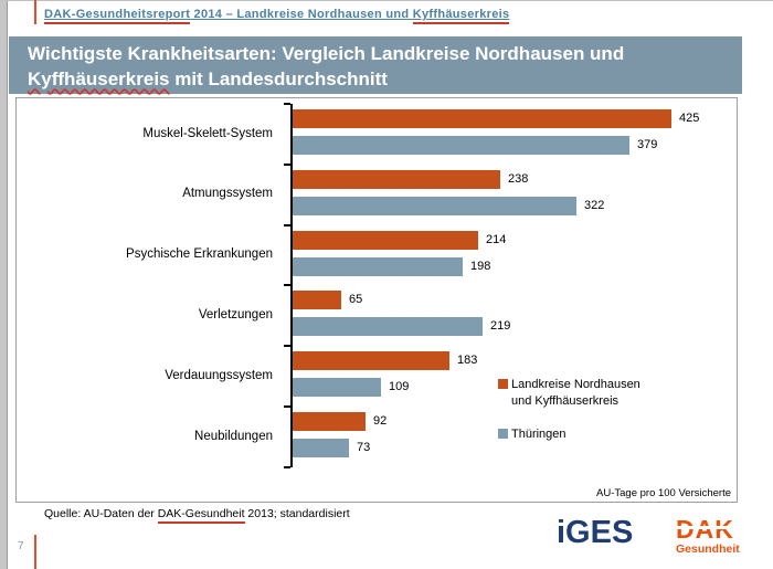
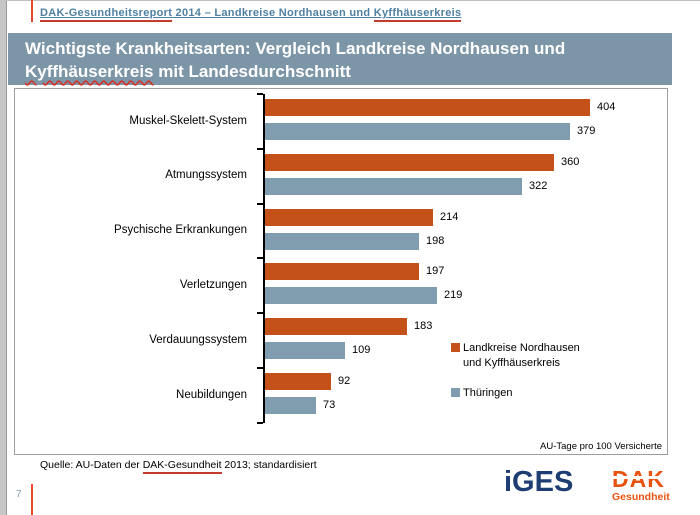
Landkreise Nordhausen und Kyffhäuserkreis/Muskel-Skelett-System: 425 -> 404
Landkreise Nordhausen und Kyffhäuserkreis/Atmungssystem: 238 -> 360
Landkreise Nordhausen und Kyffhäuserkreis/Verletzungen: 65 -> 197
